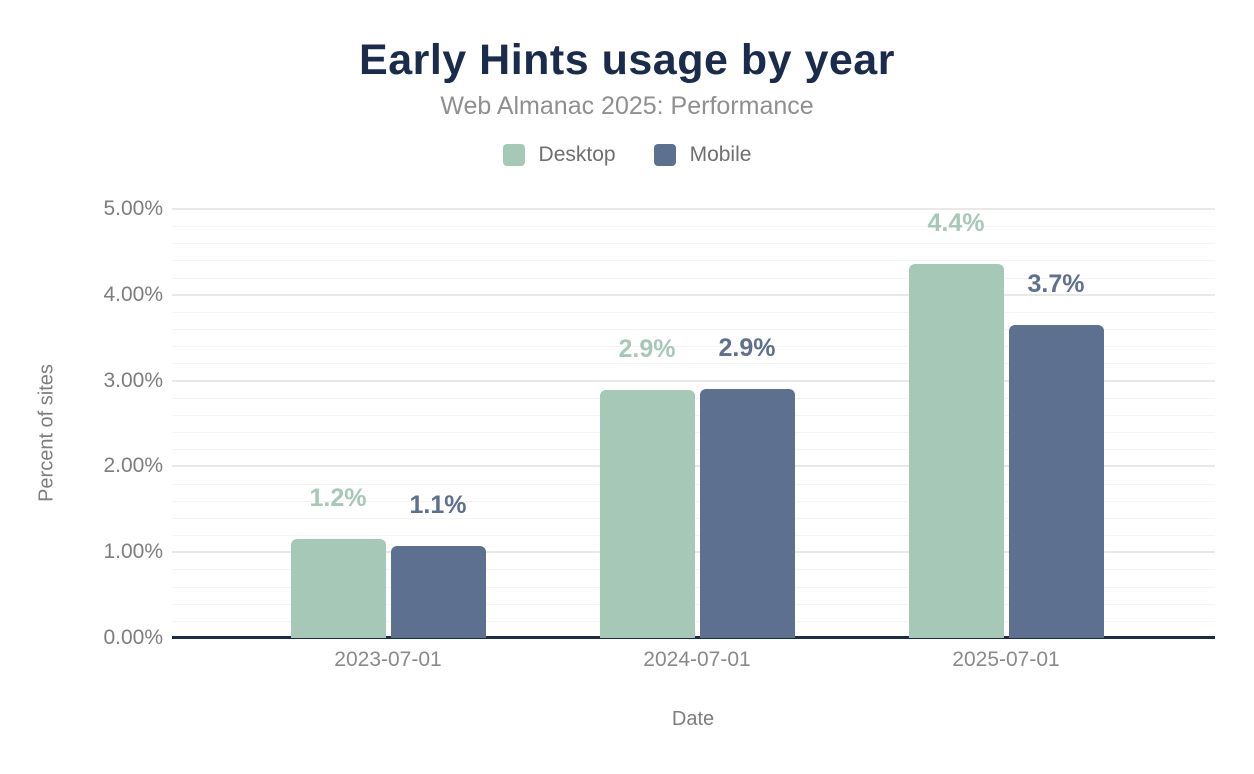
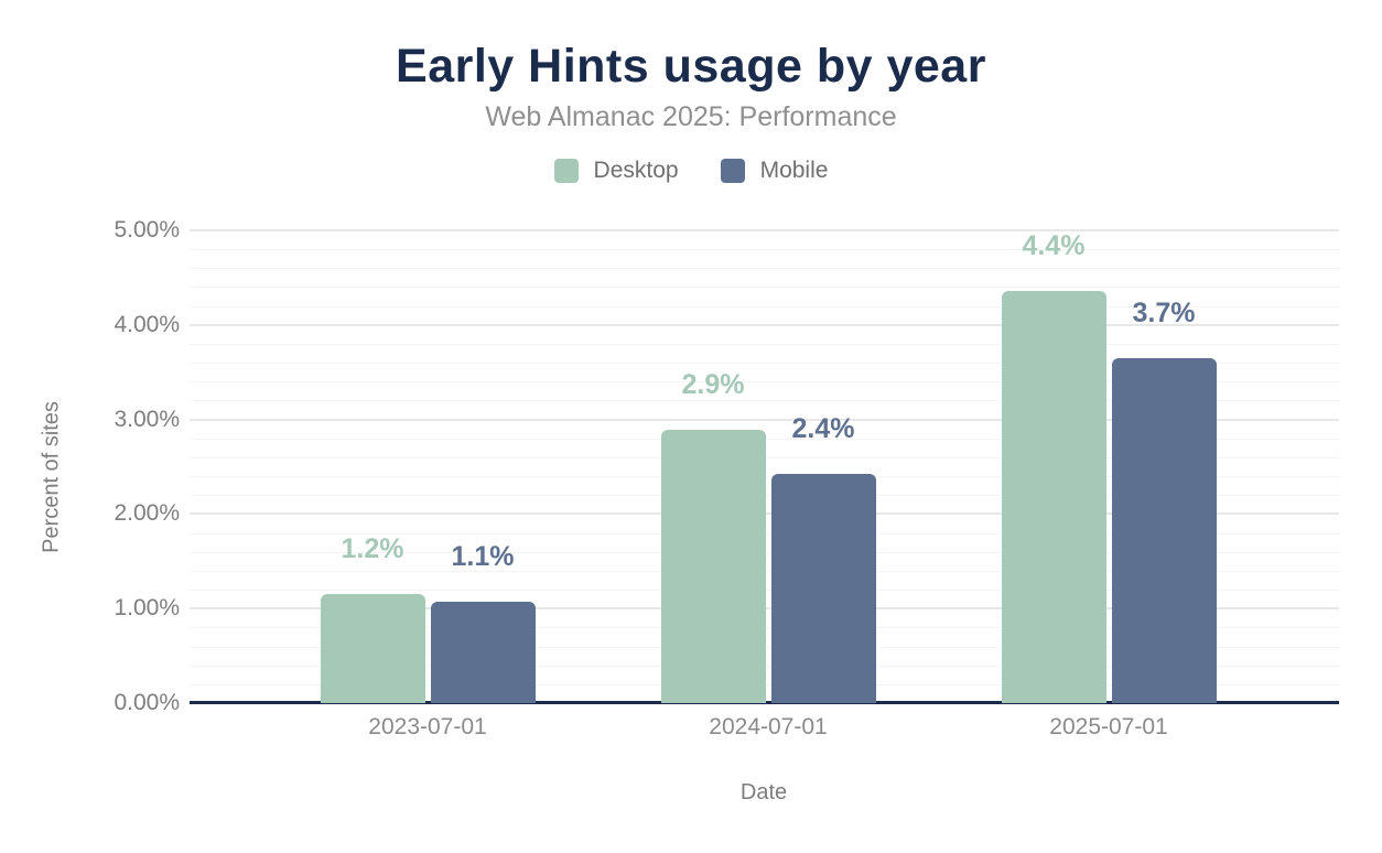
Mobile/2024-07-01: 2.9% -> 2.4%
